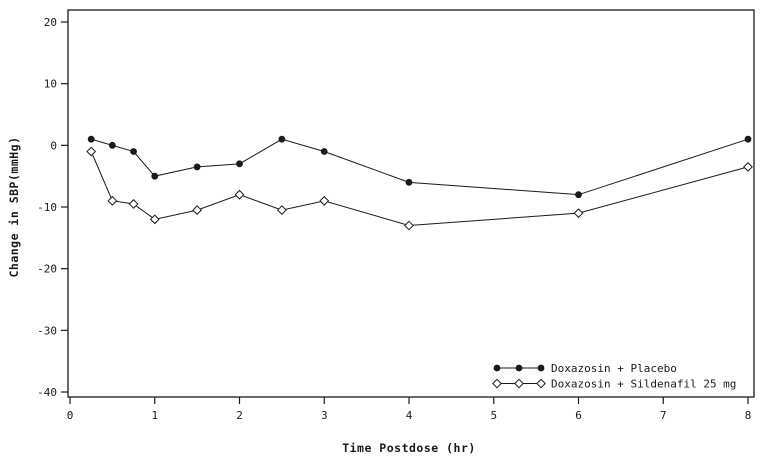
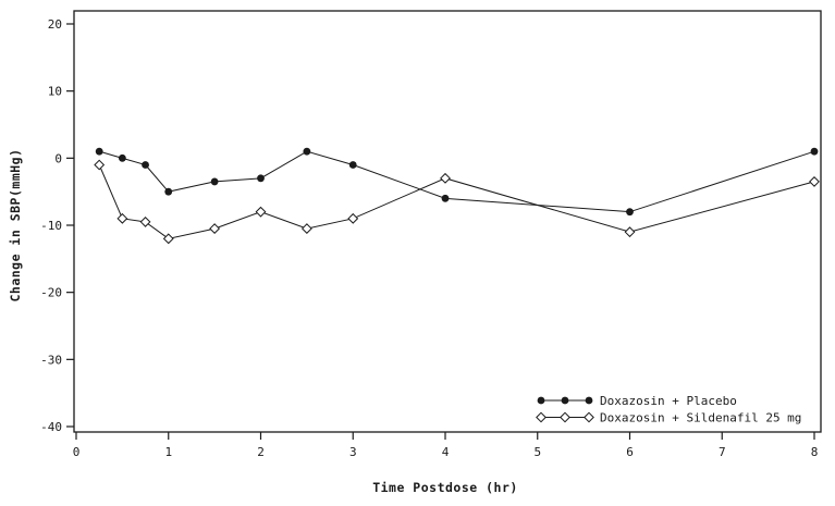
Doxazosin + Sildenafil 25 mg/4: -13 -> -3
